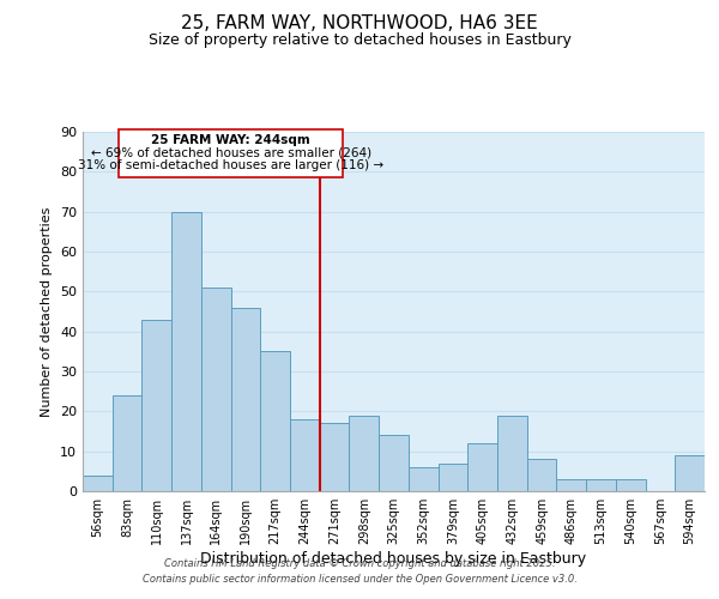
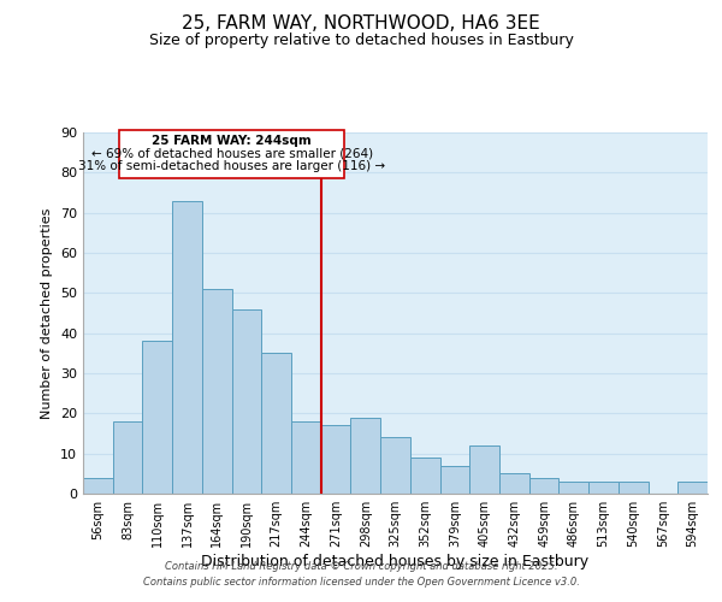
83sqm: 24 -> 18
110sqm: 43 -> 38
137sqm: 70 -> 73
352sqm: 6 -> 9
432sqm: 19 -> 5
459sqm: 8 -> 4
594sqm: 9 -> 3
